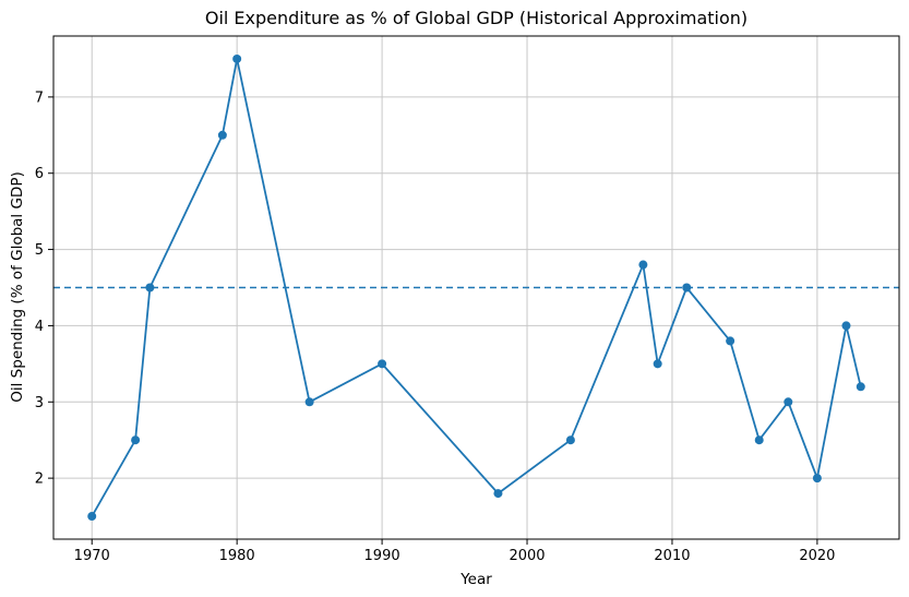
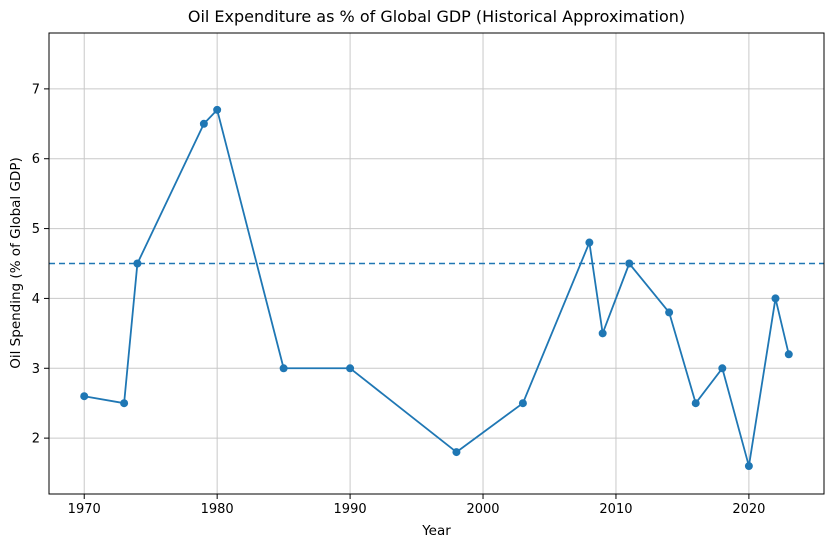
1970: 1.5 -> 2.6
1980: 7.5 -> 6.7
1990: 3.5 -> 3.0
2020: 2.0 -> 1.6
